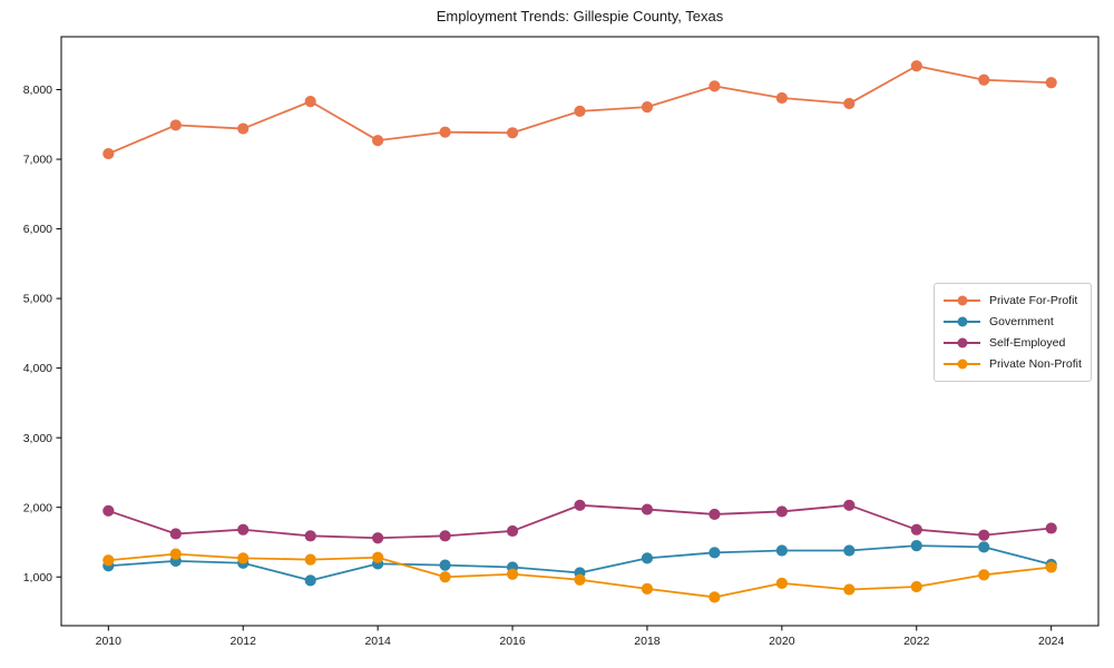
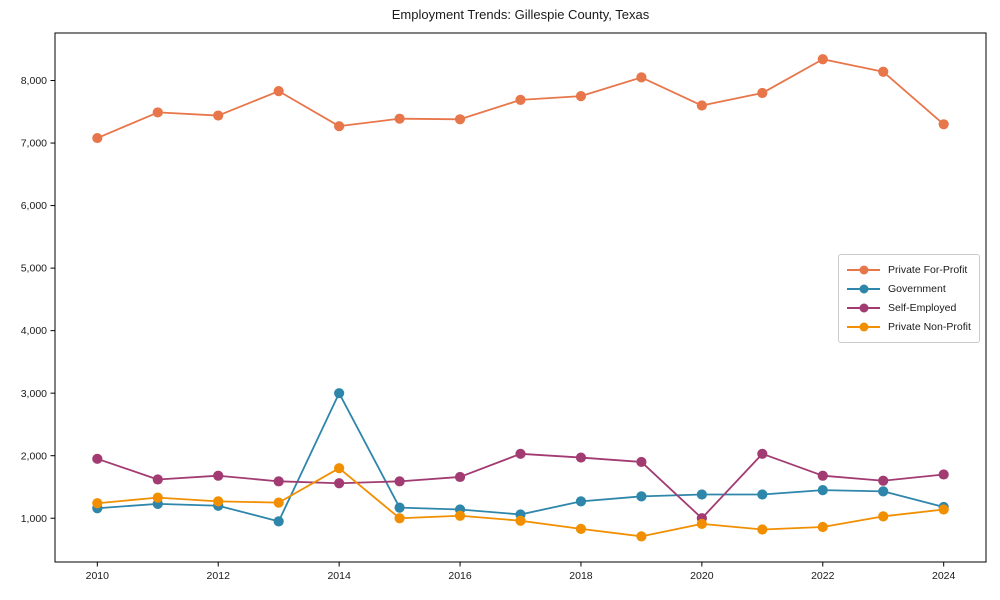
Government/2014: 1200 -> 3000
Private Non-Profit/2014: 1300 -> 1800
Private For-Profit/2020: 7900 -> 7600
Self-Employed/2020: 1900 -> 1000
Private For-Profit/2024: 8100 -> 7300
